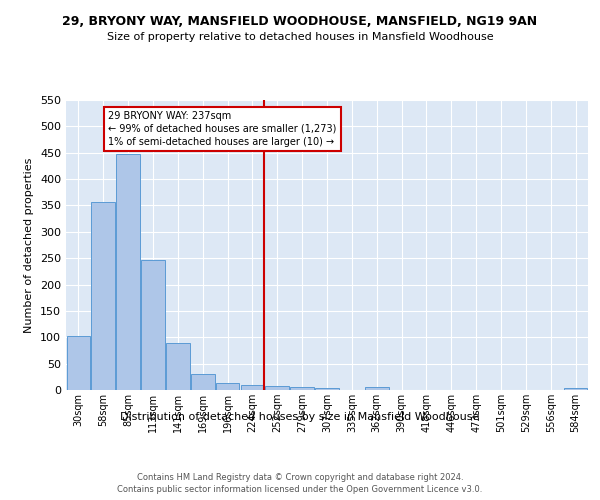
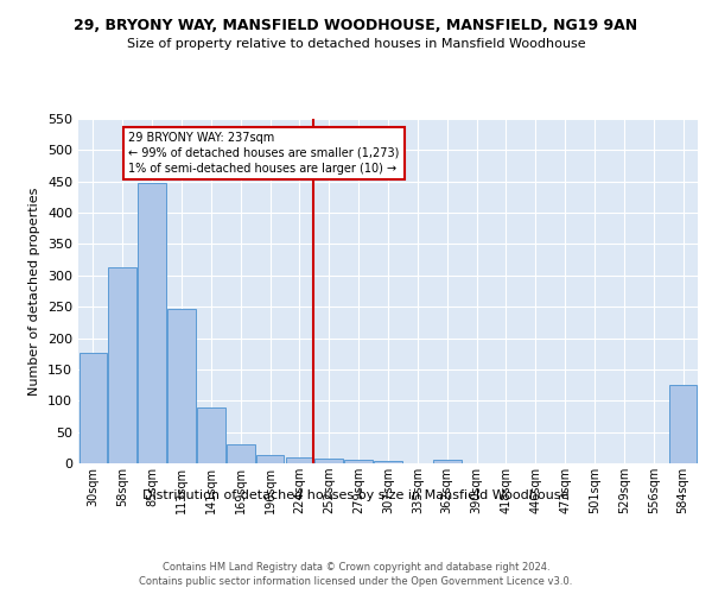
30sqm: 103 -> 176
58sqm: 357 -> 312
584sqm: 4 -> 126
